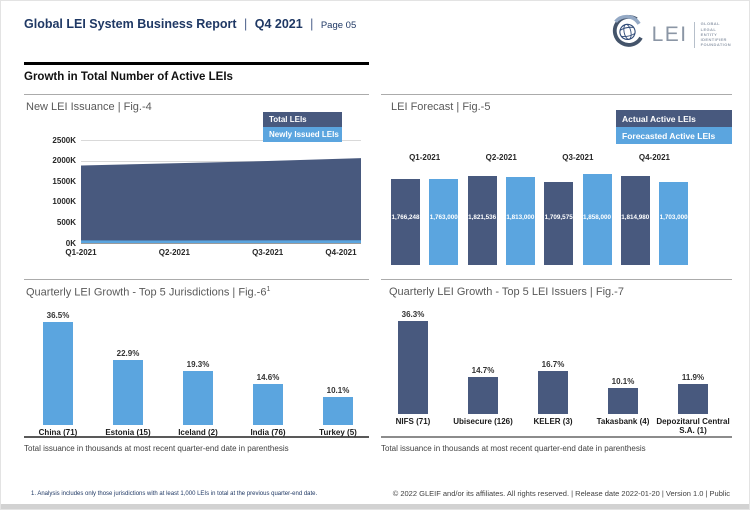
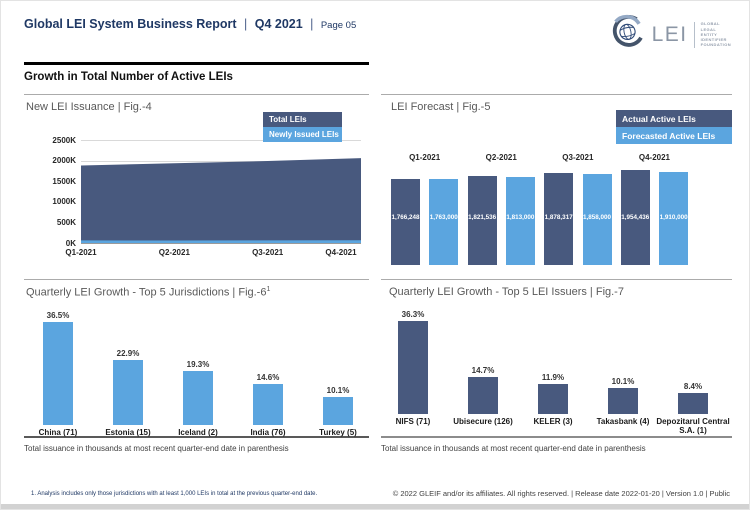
LEI Forecast | Fig.-5/Actual Active LEIs/Q3-2021: 1,709,575 -> 1,878,317
LEI Forecast | Fig.-5/Actual Active LEIs/Q4-2021: 1,814,980 -> 1,954,436
LEI Forecast | Fig.-5/Forecasted Active LEIs/Q4-2021: 1,703,000 -> 1,910,000
Quarterly LEI Growth - Top 5 LEI Issuers | Fig.-7/KELER (3): 16.7% -> 11.9%
Quarterly LEI Growth - Top 5 LEI Issuers | Fig.-7/Depozitarul Central S.A. (1): 11.9% -> 8.4%
